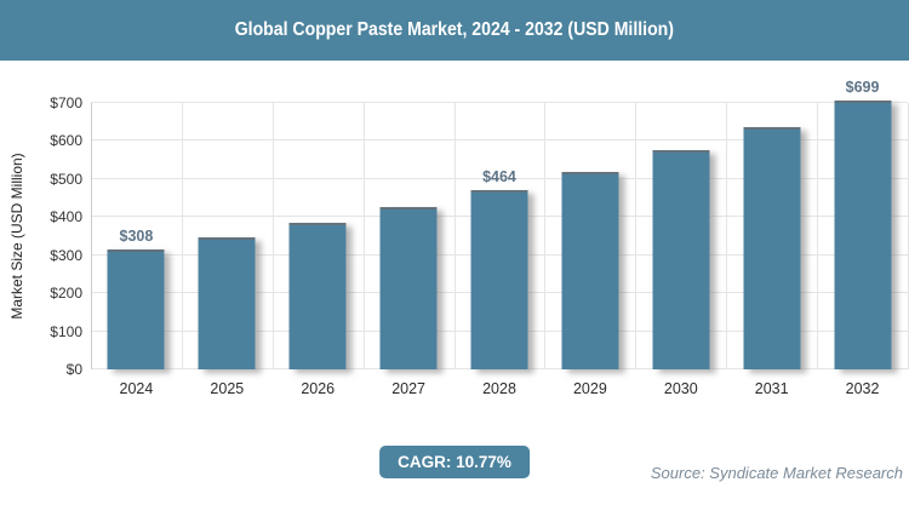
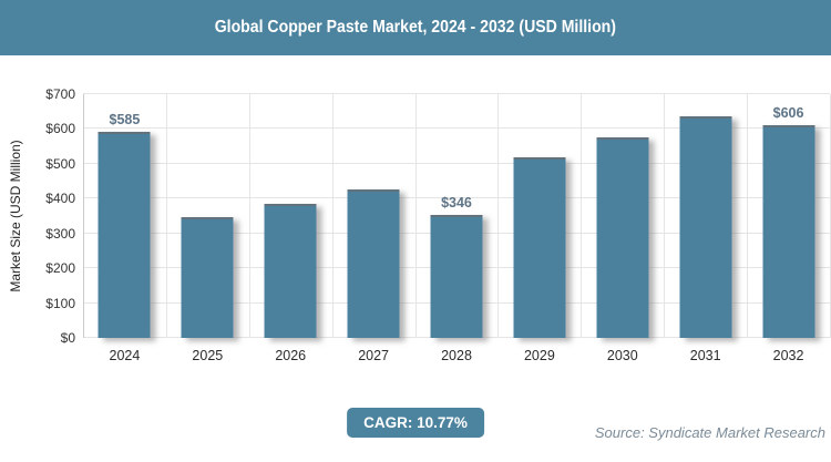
2024: $308 -> $585
2028: $464 -> $346
2032: $699 -> $606
